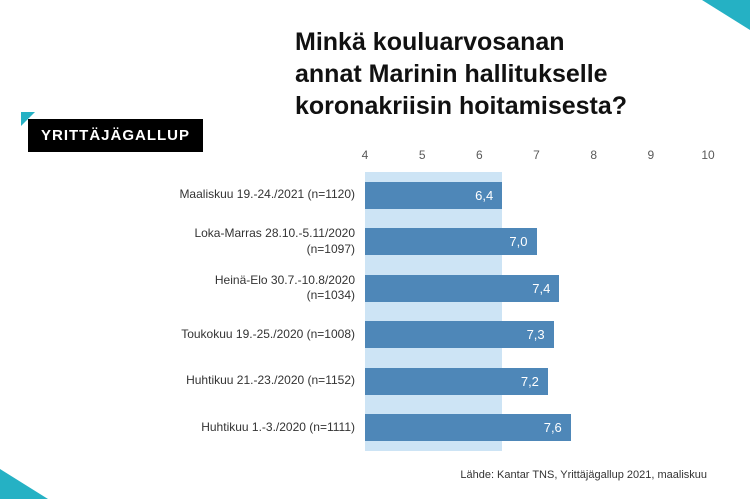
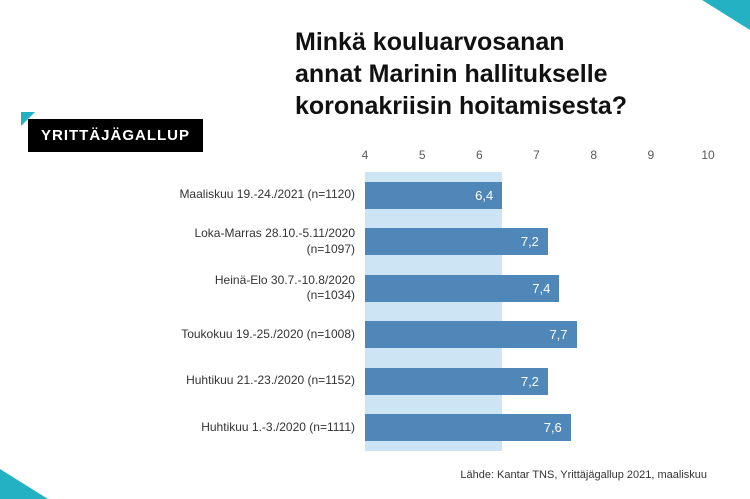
Loka-Marras 28.10.-5.11/2020 (n=1097): 7,0 -> 7,2
Toukokuu 19.-25./2020 (n=1008): 7,3 -> 7,7
